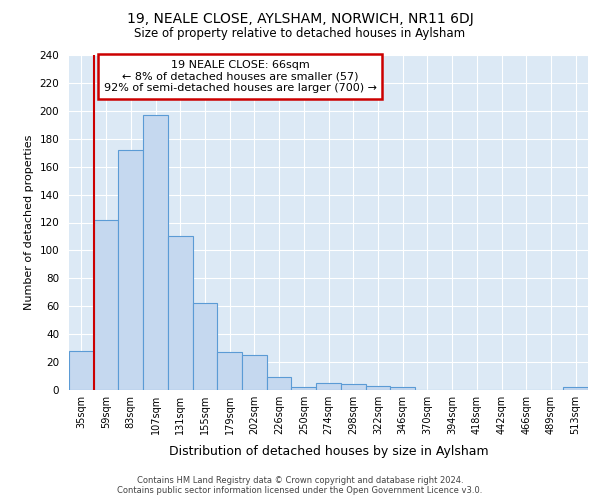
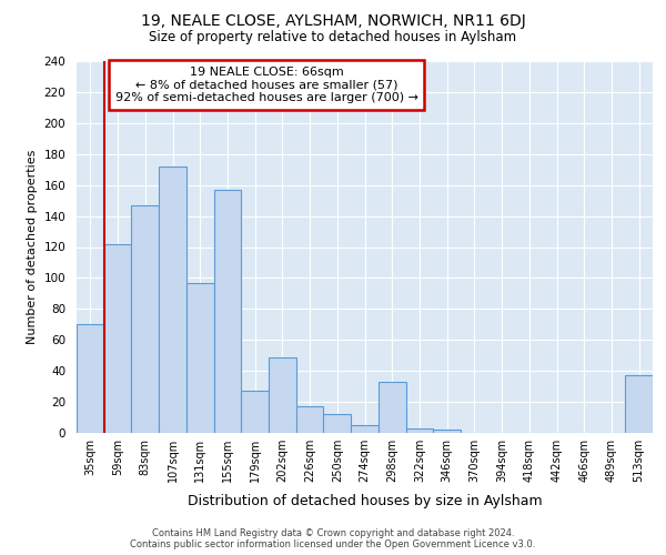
35sqm: 28 -> 70
83sqm: 172 -> 147
107sqm: 197 -> 172
131sqm: 110 -> 97
155sqm: 62 -> 157
202sqm: 25 -> 49
226sqm: 9 -> 17
250sqm: 2 -> 12
298sqm: 4 -> 33
513sqm: 2 -> 37
